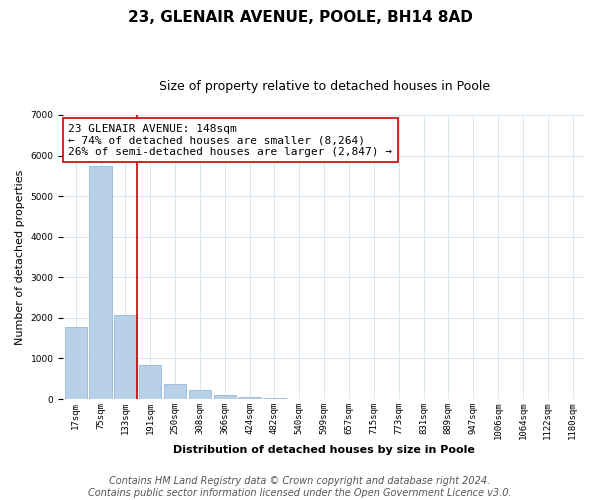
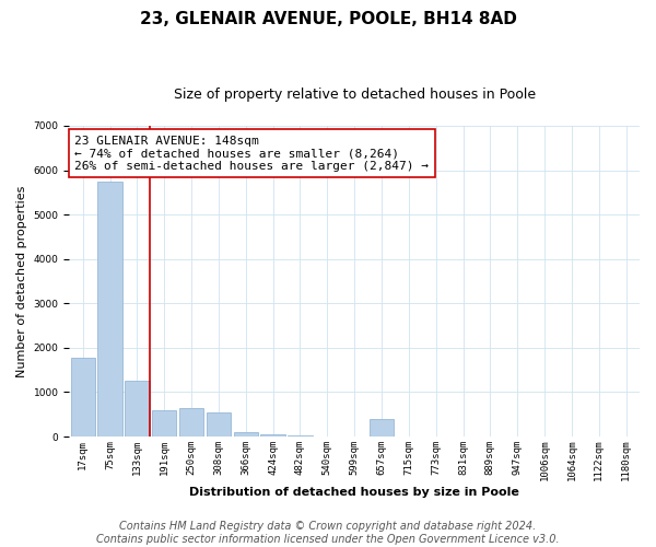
133sqm: 2060 -> 1250
191sqm: 830 -> 600
250sqm: 370 -> 650
308sqm: 220 -> 550
657sqm: 0 -> 400
